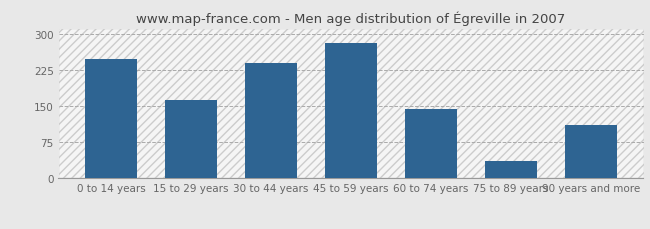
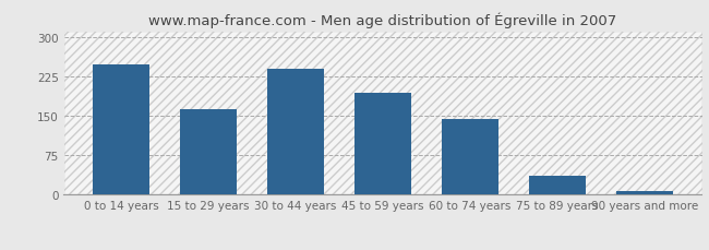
45 to 59 years: 280 -> 193
90 years and more: 110 -> 8
